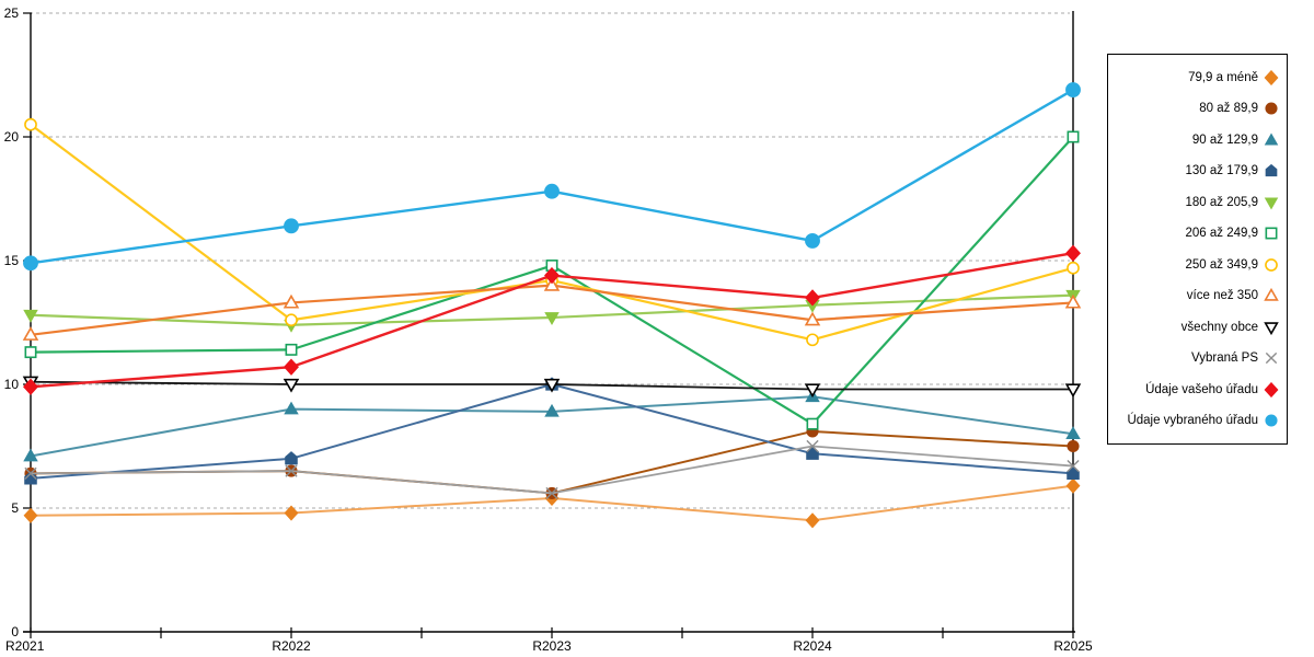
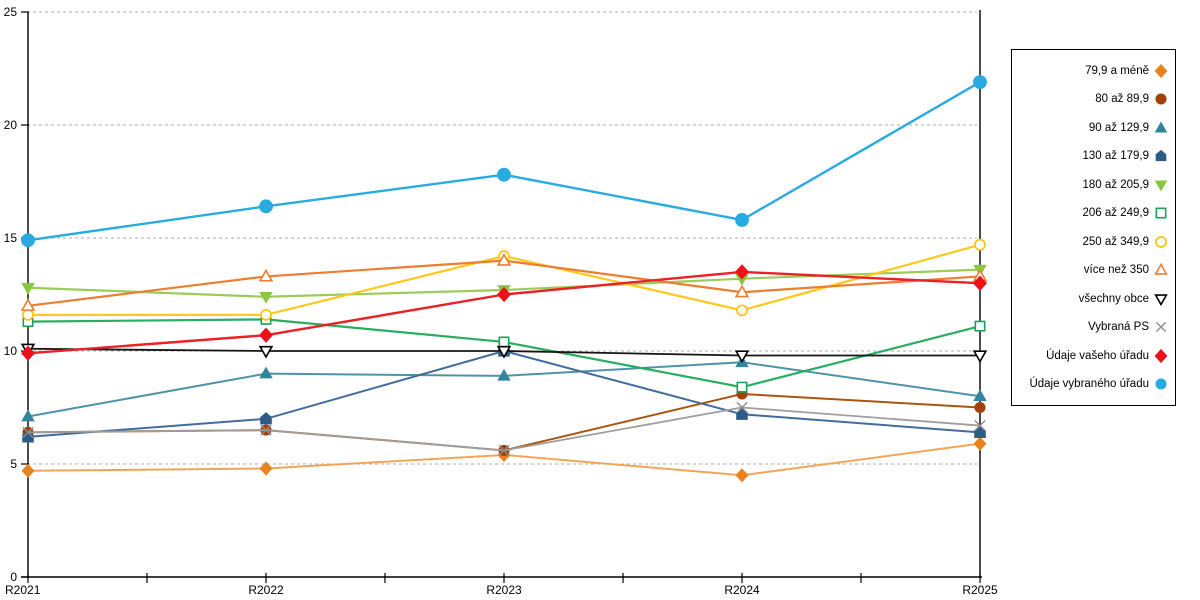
250 až 349,9/R2021: 20.5 -> 11.6
250 až 349,9/R2022: 12.6 -> 11.6
206 až 249,9/R2023: 14.8 -> 10.4
Údaje vašeho úřadu/R2023: 14.4 -> 12.5
206 až 249,9/R2025: 20.0 -> 11.1
Údaje vašeho úřadu/R2025: 15.3 -> 13.0
